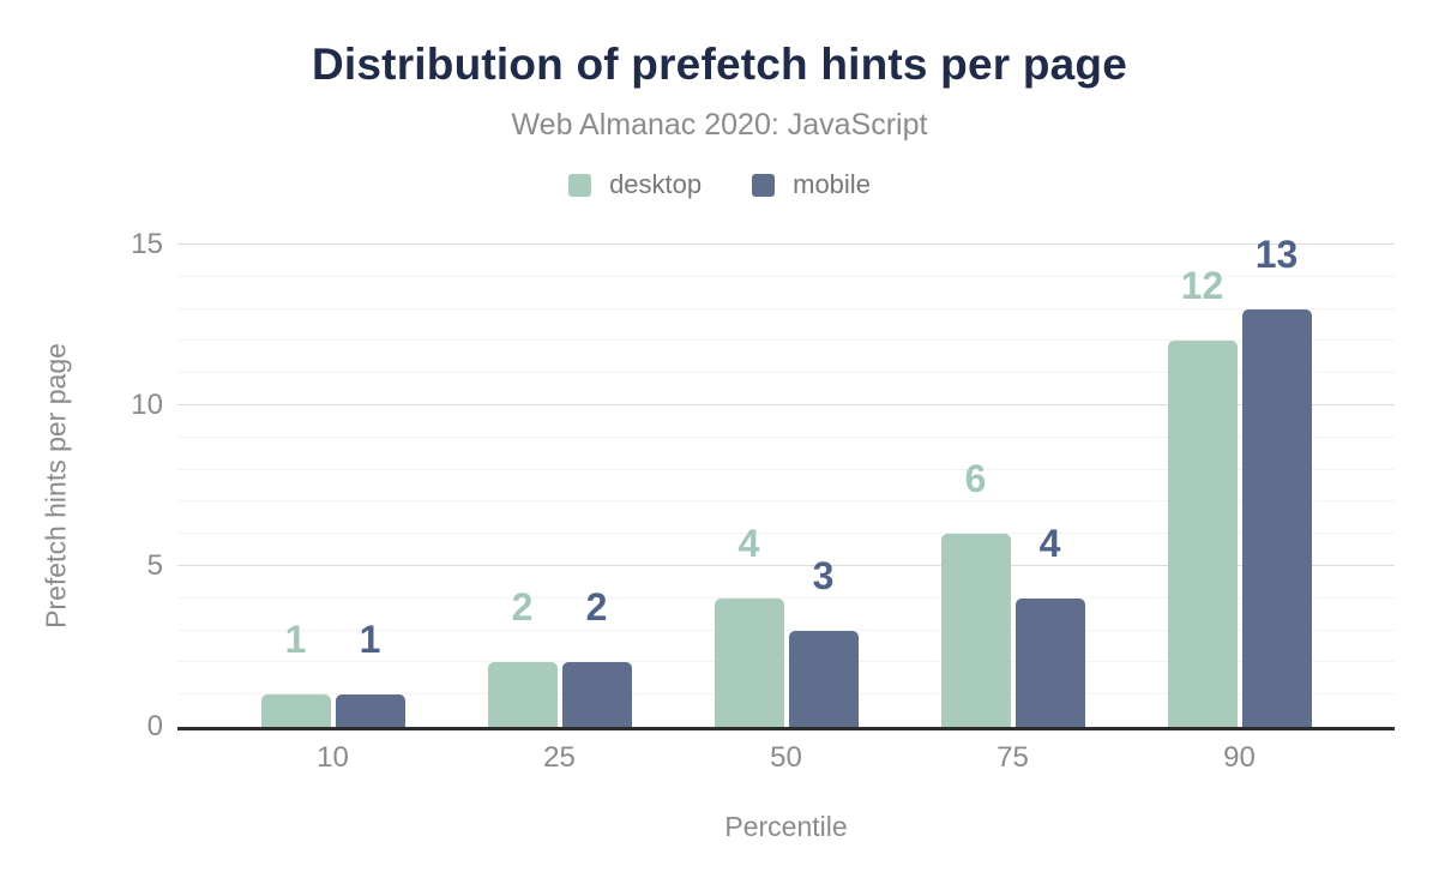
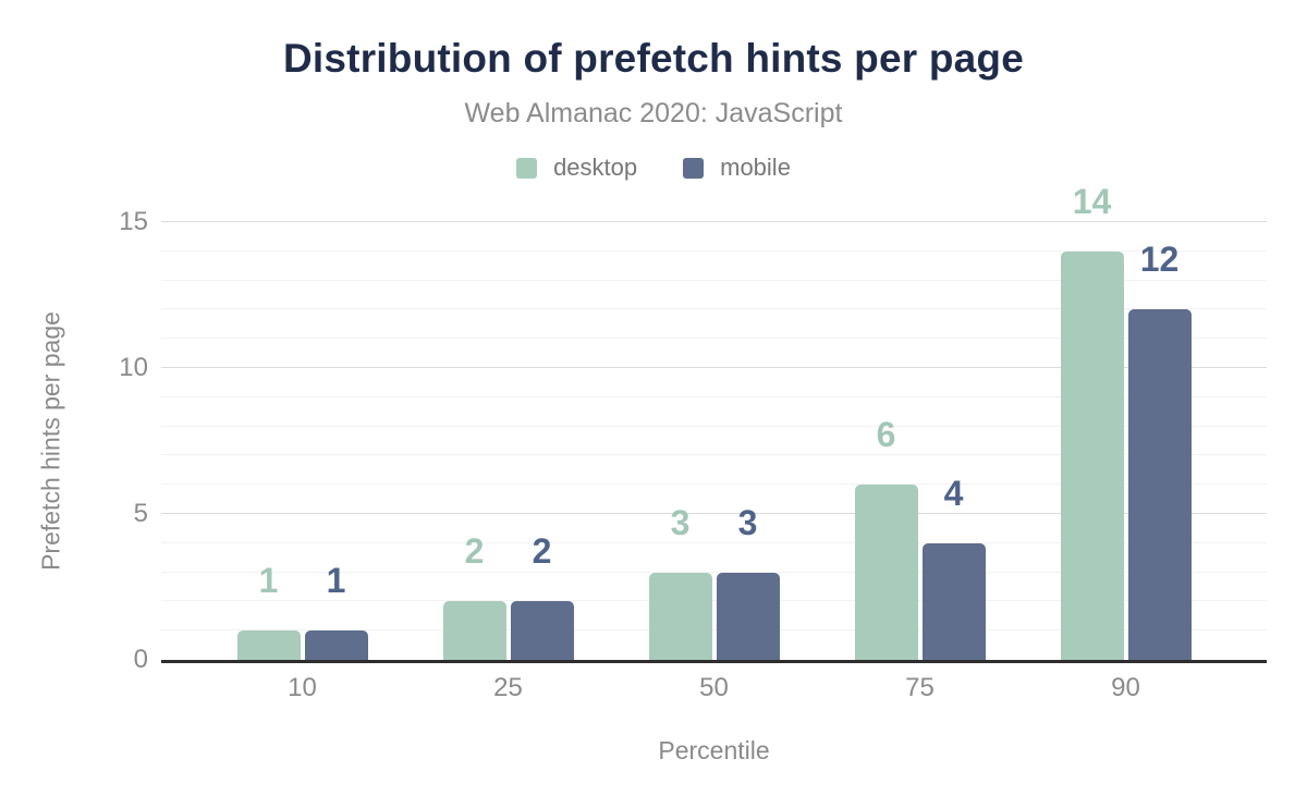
desktop/50: 4 -> 3
desktop/90: 12 -> 14
mobile/90: 13 -> 12
